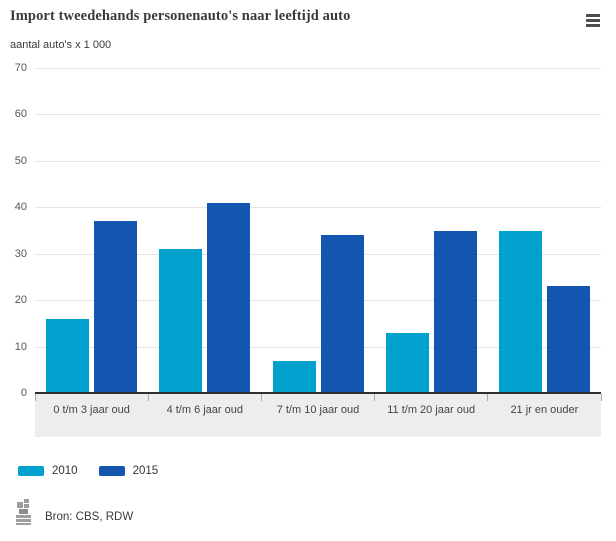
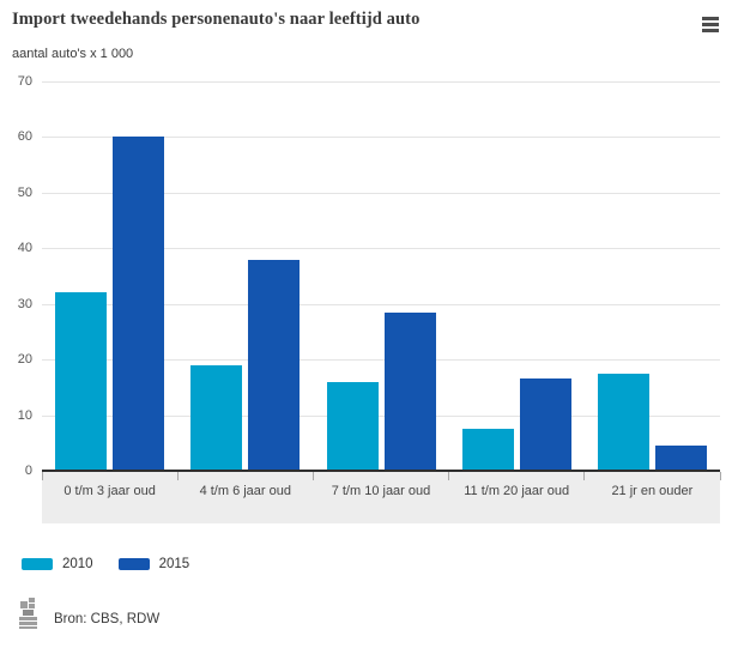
2010/0 t/m 3 jaar oud: 16 -> 32
2015/0 t/m 3 jaar oud: 37 -> 60
2010/4 t/m 6 jaar oud: 31 -> 19
2015/4 t/m 6 jaar oud: 41 -> 38
2010/7 t/m 10 jaar oud: 7 -> 16
2015/7 t/m 10 jaar oud: 34 -> 28
2010/11 t/m 20 jaar oud: 13 -> 8
2015/11 t/m 20 jaar oud: 35 -> 16
2010/21 jr en ouder: 35 -> 18
2015/21 jr en ouder: 23 -> 4
